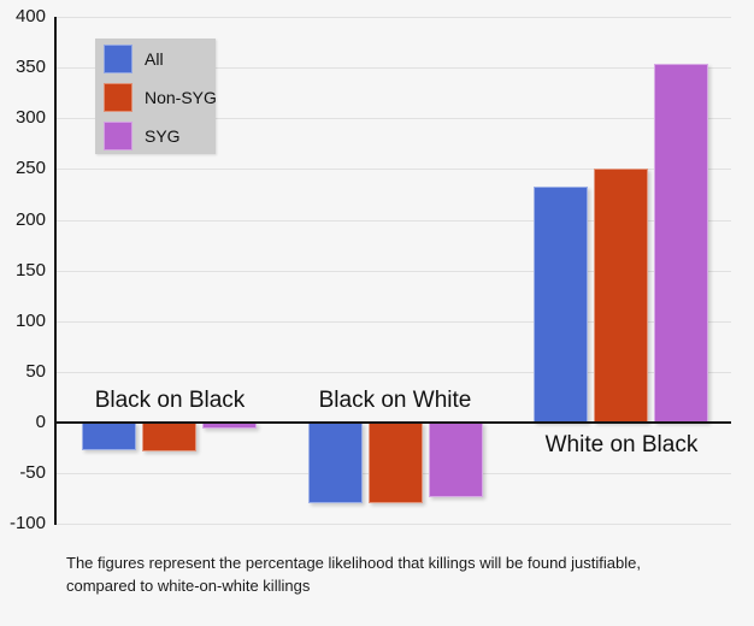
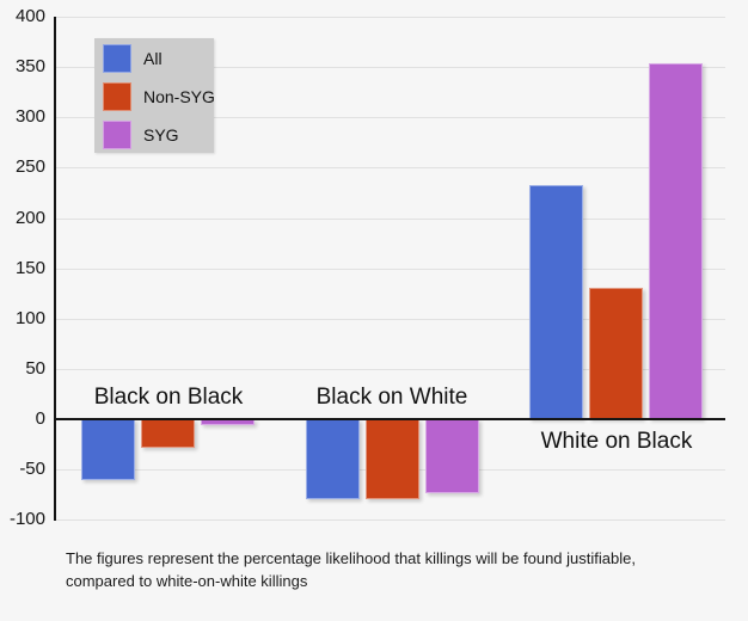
All/Black on Black: -30 -> -60
Non-SYG/White on Black: 250 -> 130
